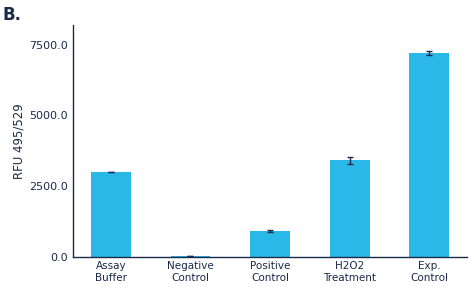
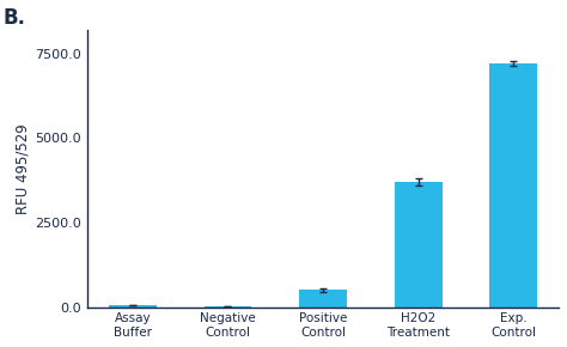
Assay Buffer: 3000 -> 50
Positive Control: 900 -> 500
H2O2 Treatment: 3400 -> 3700
